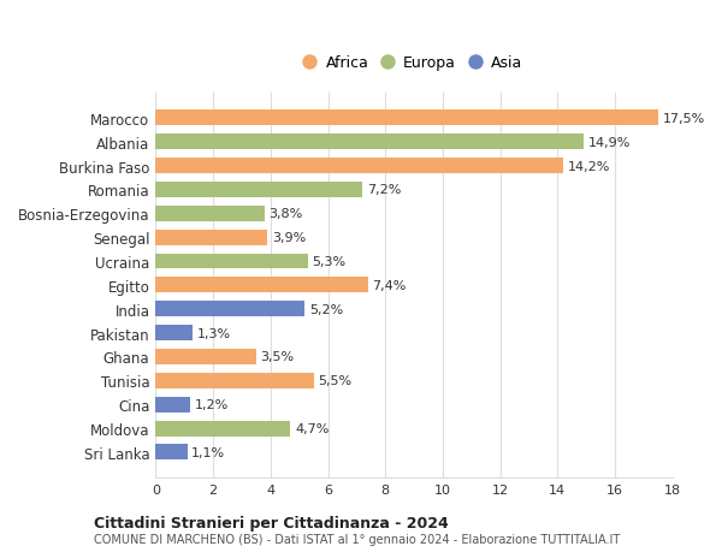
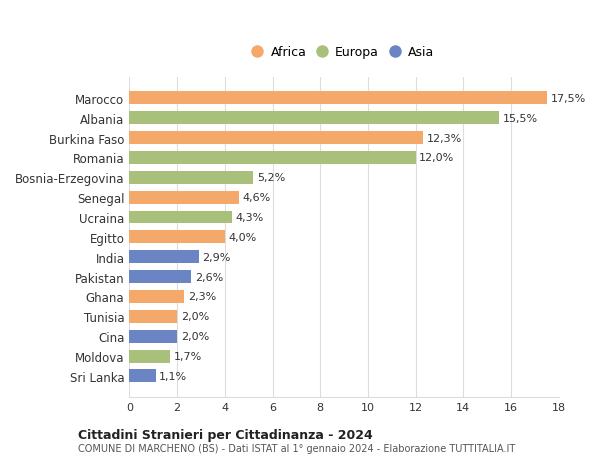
Albania: 14,9% -> 15,5%
Burkina Faso: 14,2% -> 12,3%
Romania: 7,2% -> 12,0%
Bosnia-Erzegovina: 3,8% -> 5,2%
Senegal: 3,9% -> 4,6%
Ucraina: 5,3% -> 4,3%
Egitto: 7,4% -> 4,0%
India: 5,2% -> 2,9%
Pakistan: 1,3% -> 2,6%
Ghana: 3,5% -> 2,3%
Tunisia: 5,5% -> 2,0%
Cina: 1,2% -> 2,0%
Moldova: 4,7% -> 1,7%
